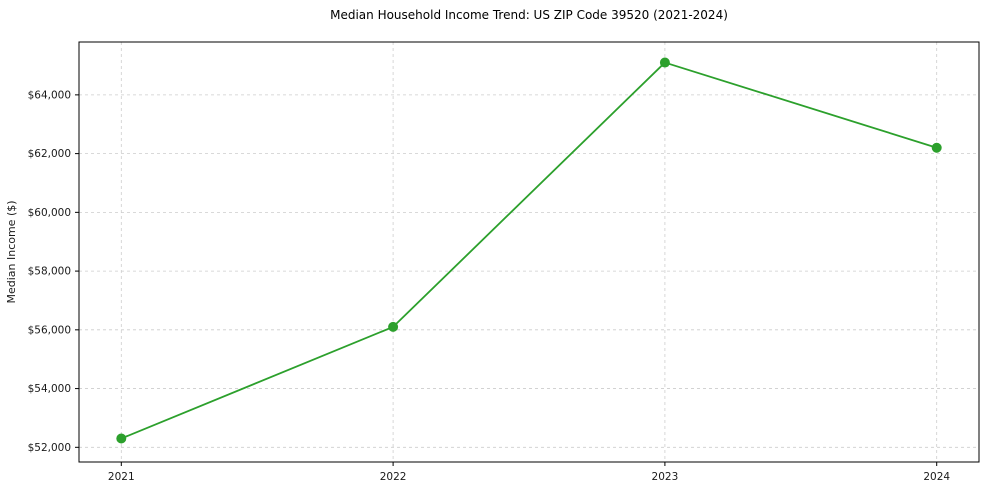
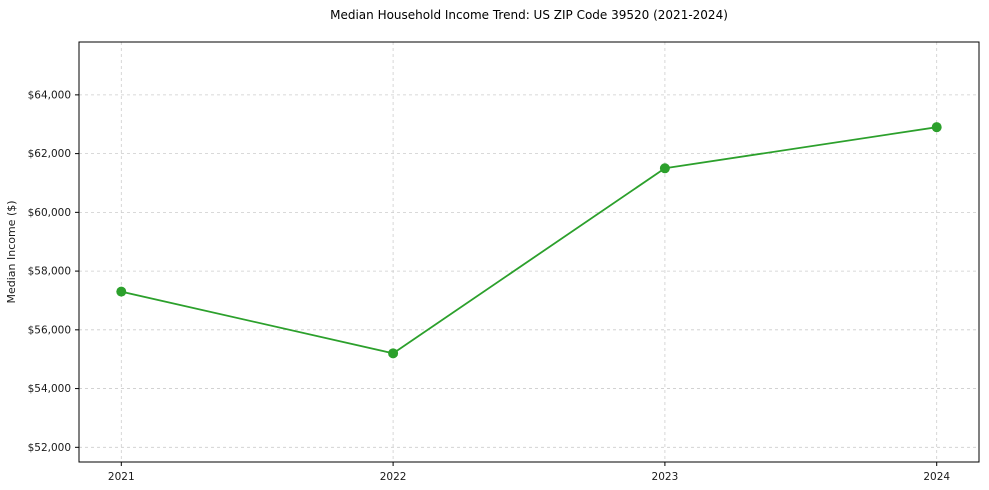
2021: $52300 -> $57300
2022: $56100 -> $55200
2023: $65100 -> $61500
2024: $62200 -> $62900
